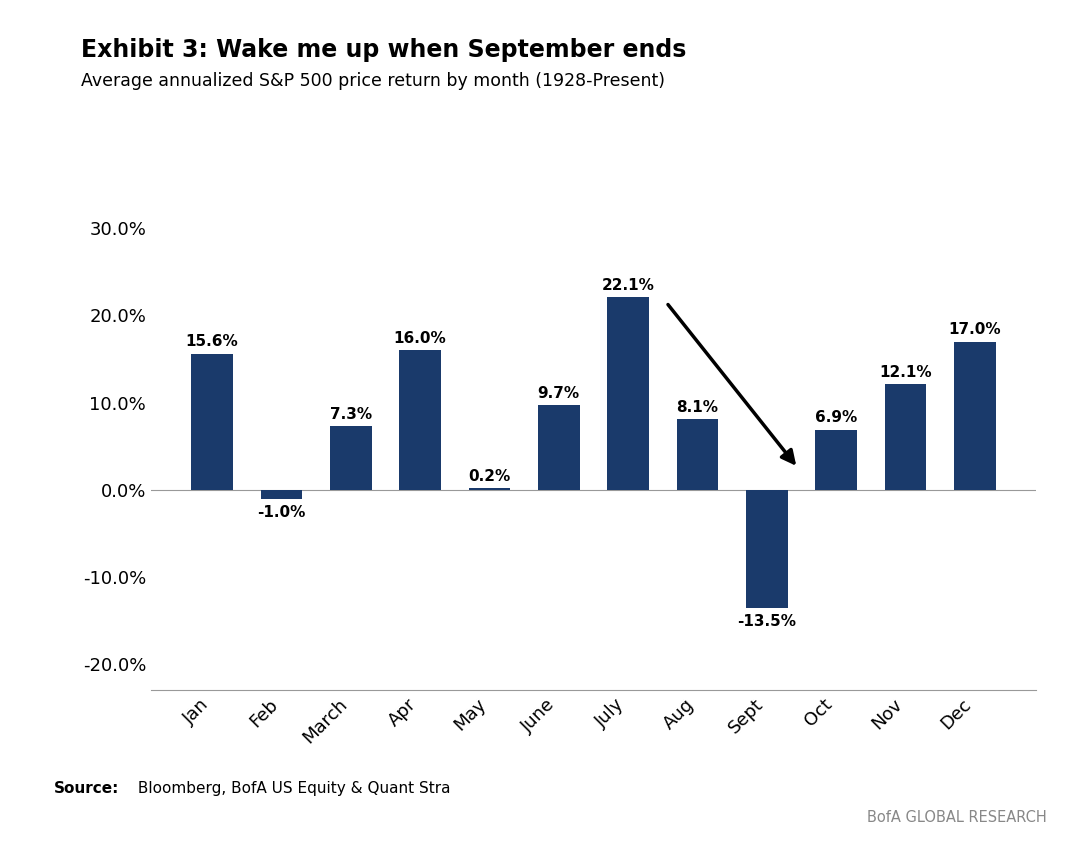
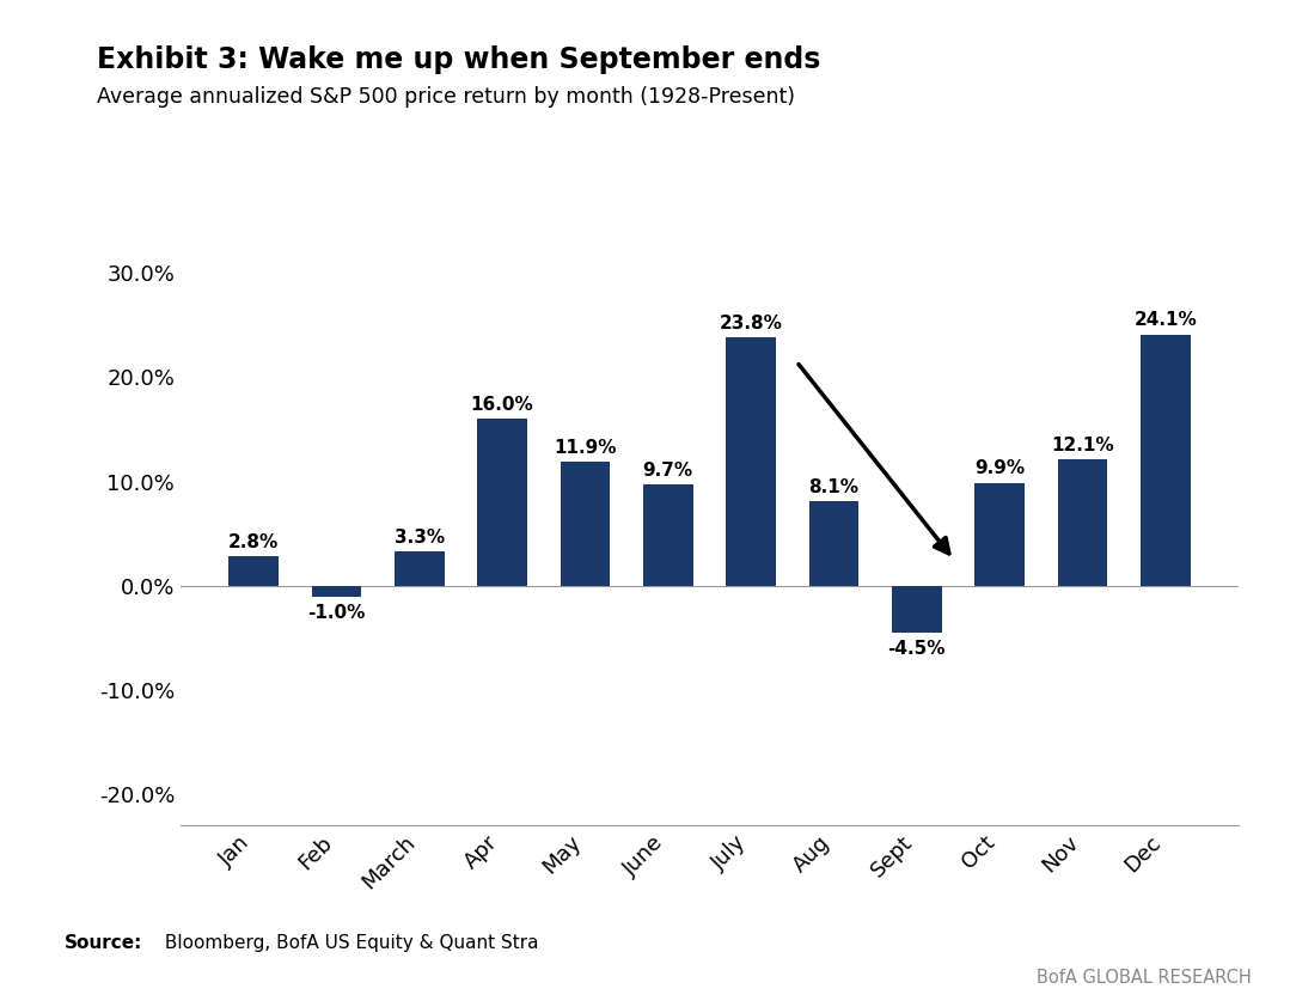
Jan: 15.6% -> 2.8%
March: 7.3% -> 3.3%
May: 0.2% -> 11.9%
July: 22.1% -> 23.8%
Sept: -13.5% -> -4.5%
Oct: 6.9% -> 9.9%
Dec: 17.0% -> 24.1%
